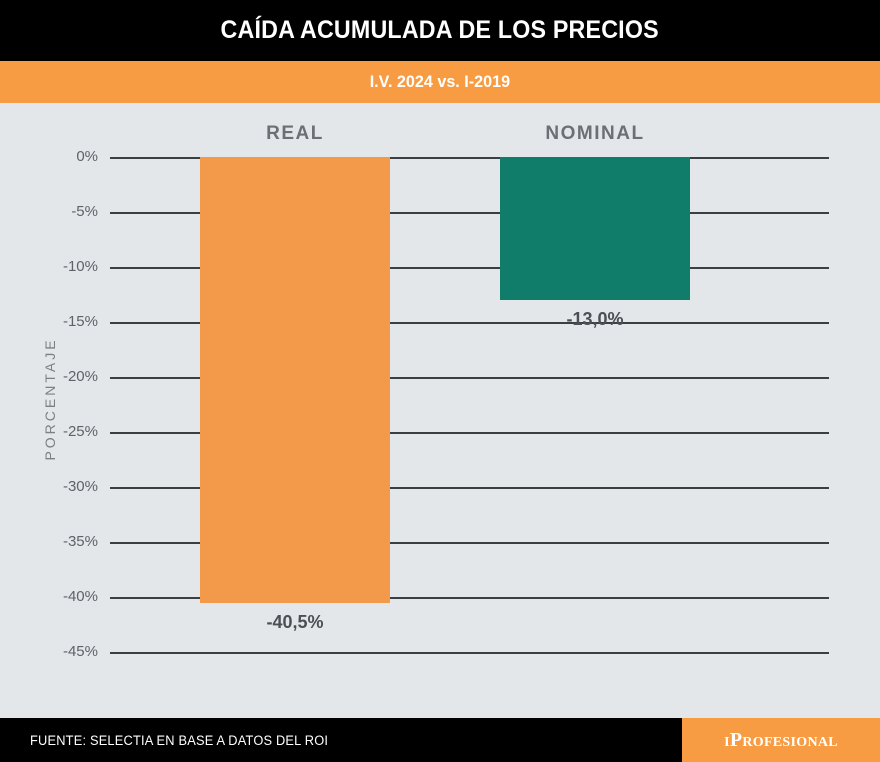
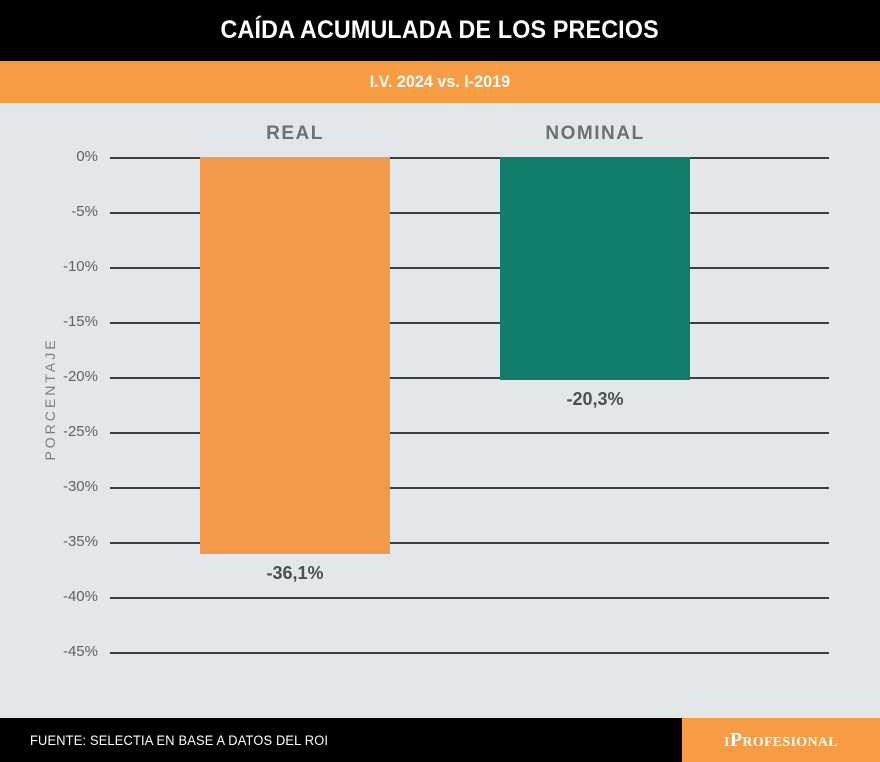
REAL: -40,5% -> -36,1%
NOMINAL: -13,0% -> -20,3%
